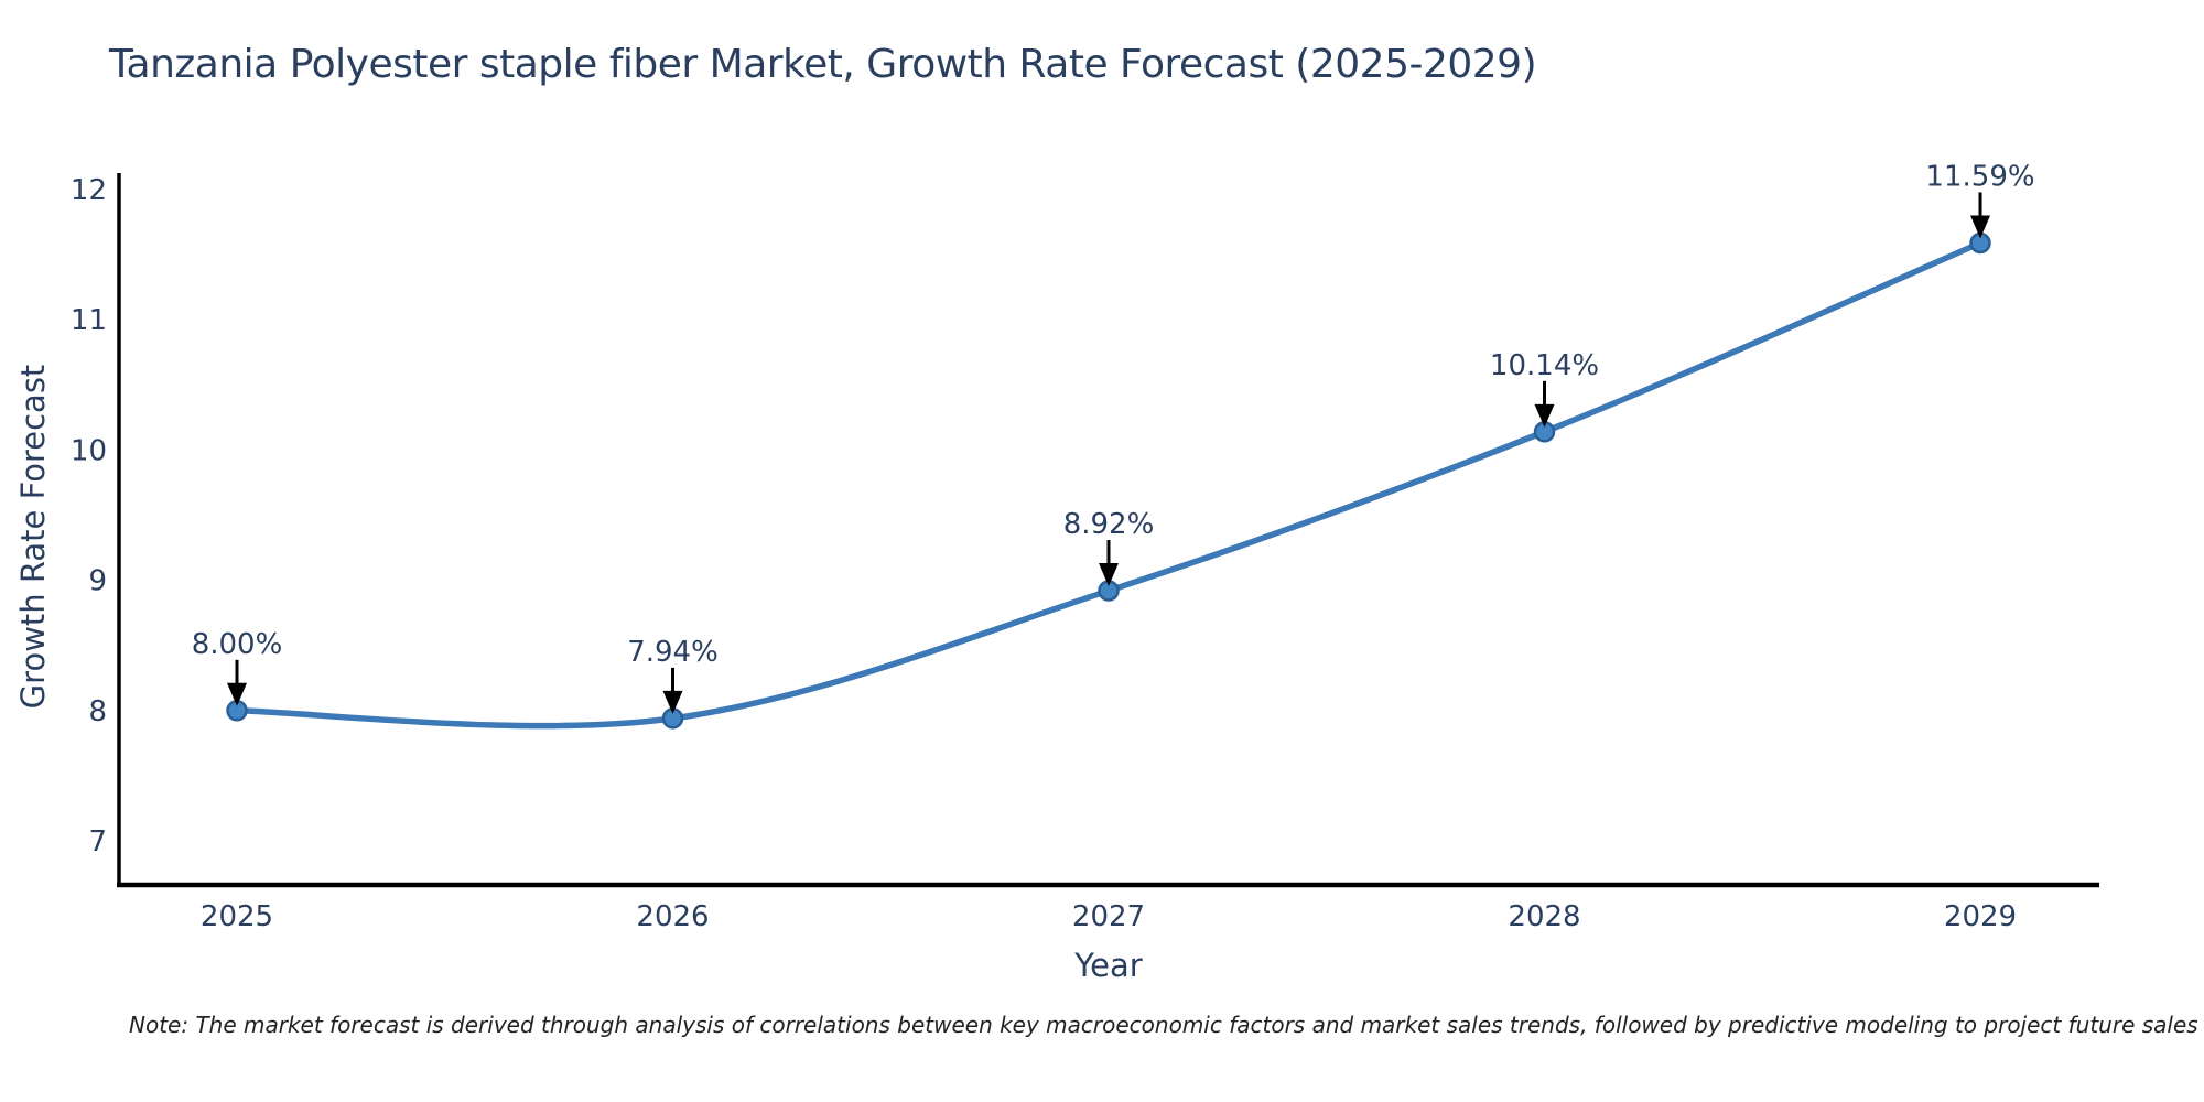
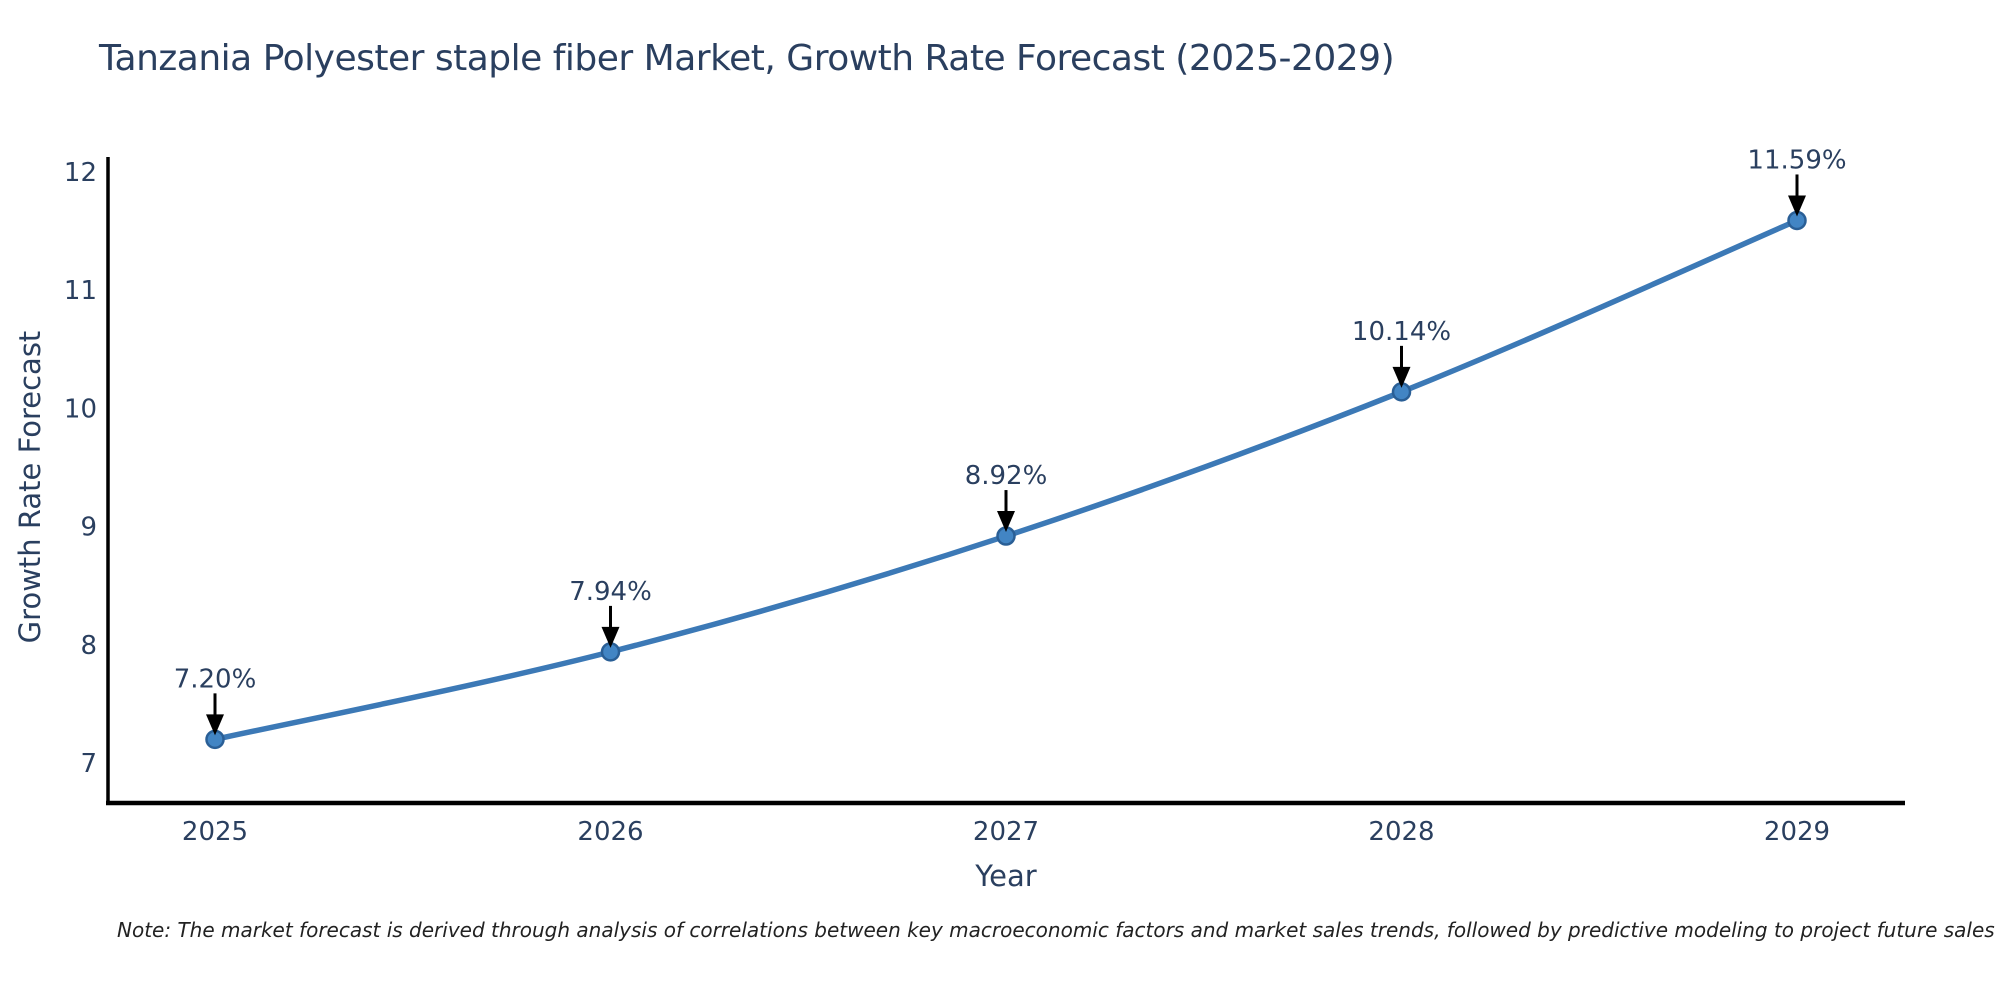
2025: 8.00% -> 7.20%
